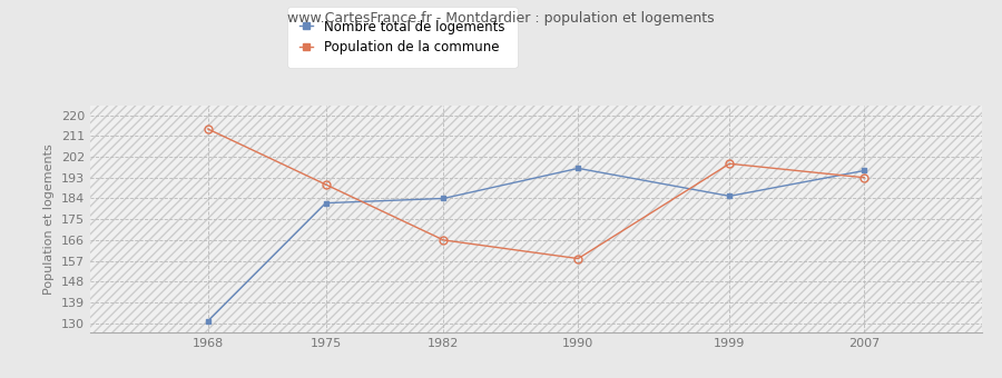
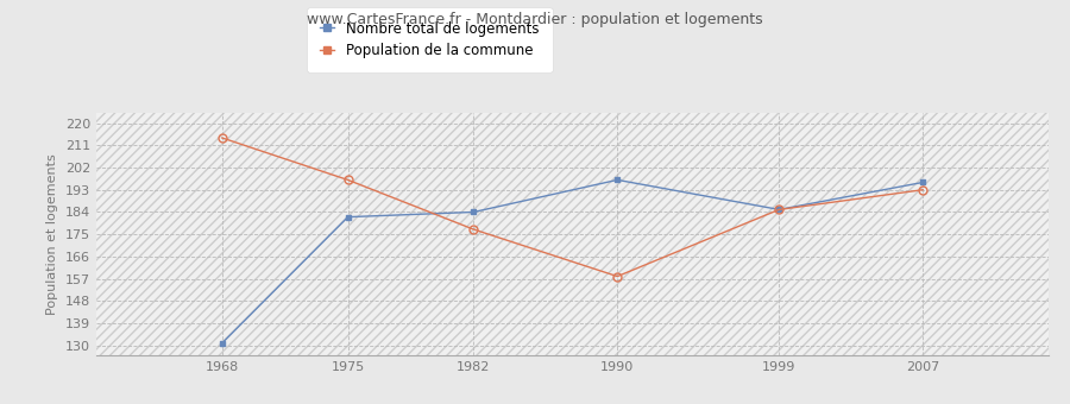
Population de la commune/1975: 190 -> 197
Population de la commune/1982: 166 -> 177
Population de la commune/1999: 199 -> 185
